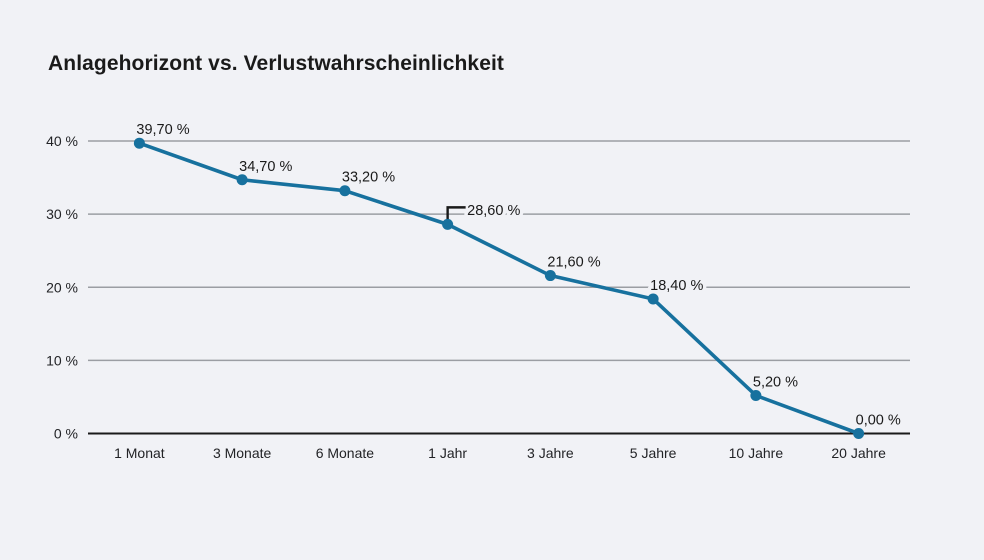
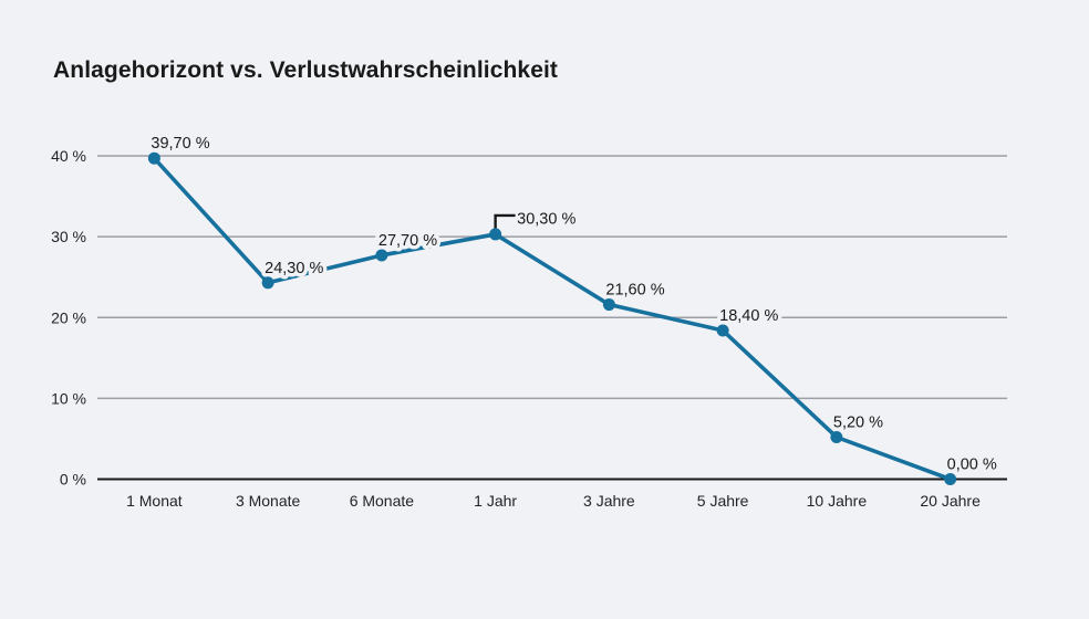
3 Monate: 34,70 -> 24,30
6 Monate: 33,20 -> 27,70
1 Jahr: 28,60 -> 30,30
